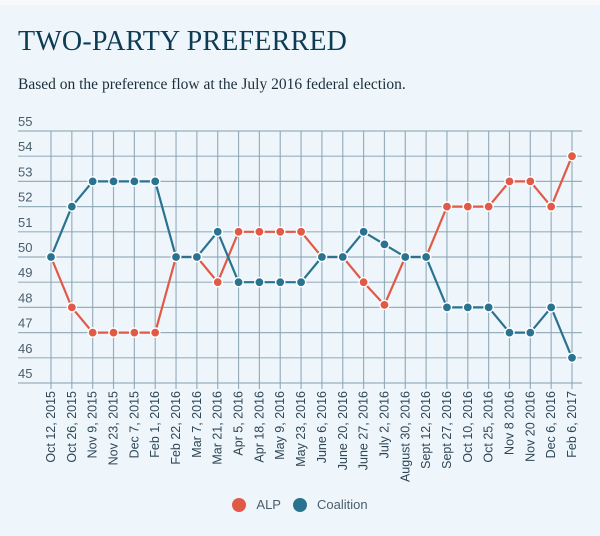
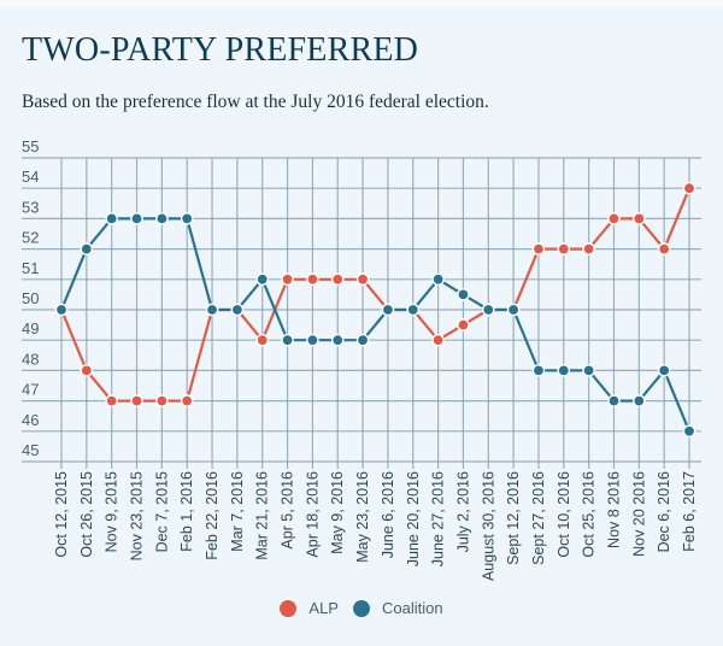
ALP/July 2, 2016: 48.1 -> 49.5
